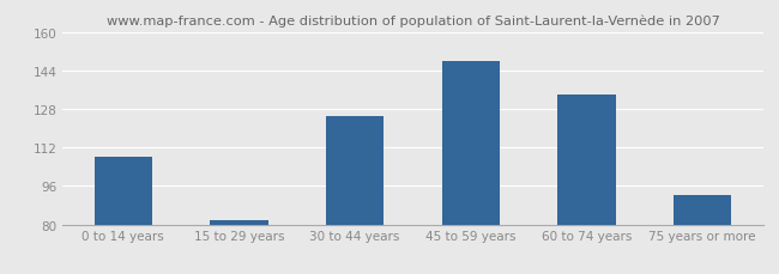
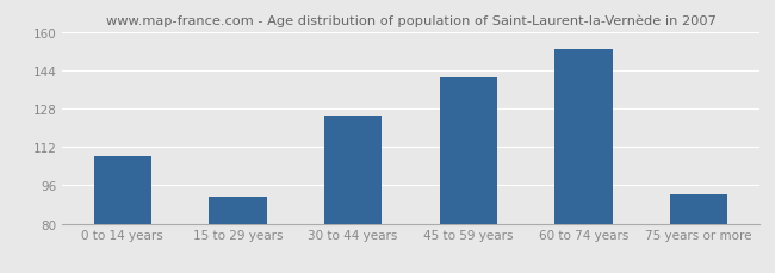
15 to 29 years: 82 -> 91
45 to 59 years: 148 -> 141
60 to 74 years: 134 -> 153
